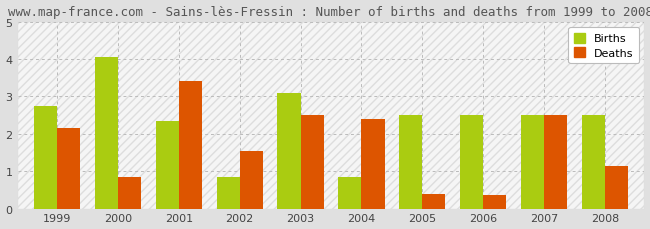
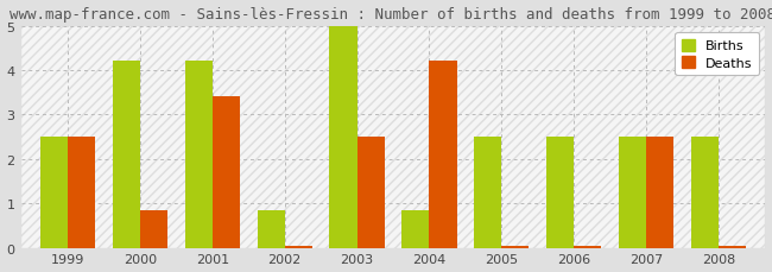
Births/1999: 2.75 -> 2.50
Deaths/1999: 2.15 -> 2.50
Births/2000: 4.05 -> 4.20
Births/2001: 2.35 -> 4.20
Deaths/2002: 1.55 -> 0.04
Births/2003: 3.10 -> 5.00
Deaths/2004: 2.40 -> 4.20
Deaths/2005: 0.40 -> 0.04
Deaths/2006: 0.35 -> 0.04
Deaths/2008: 1.15 -> 0.04
